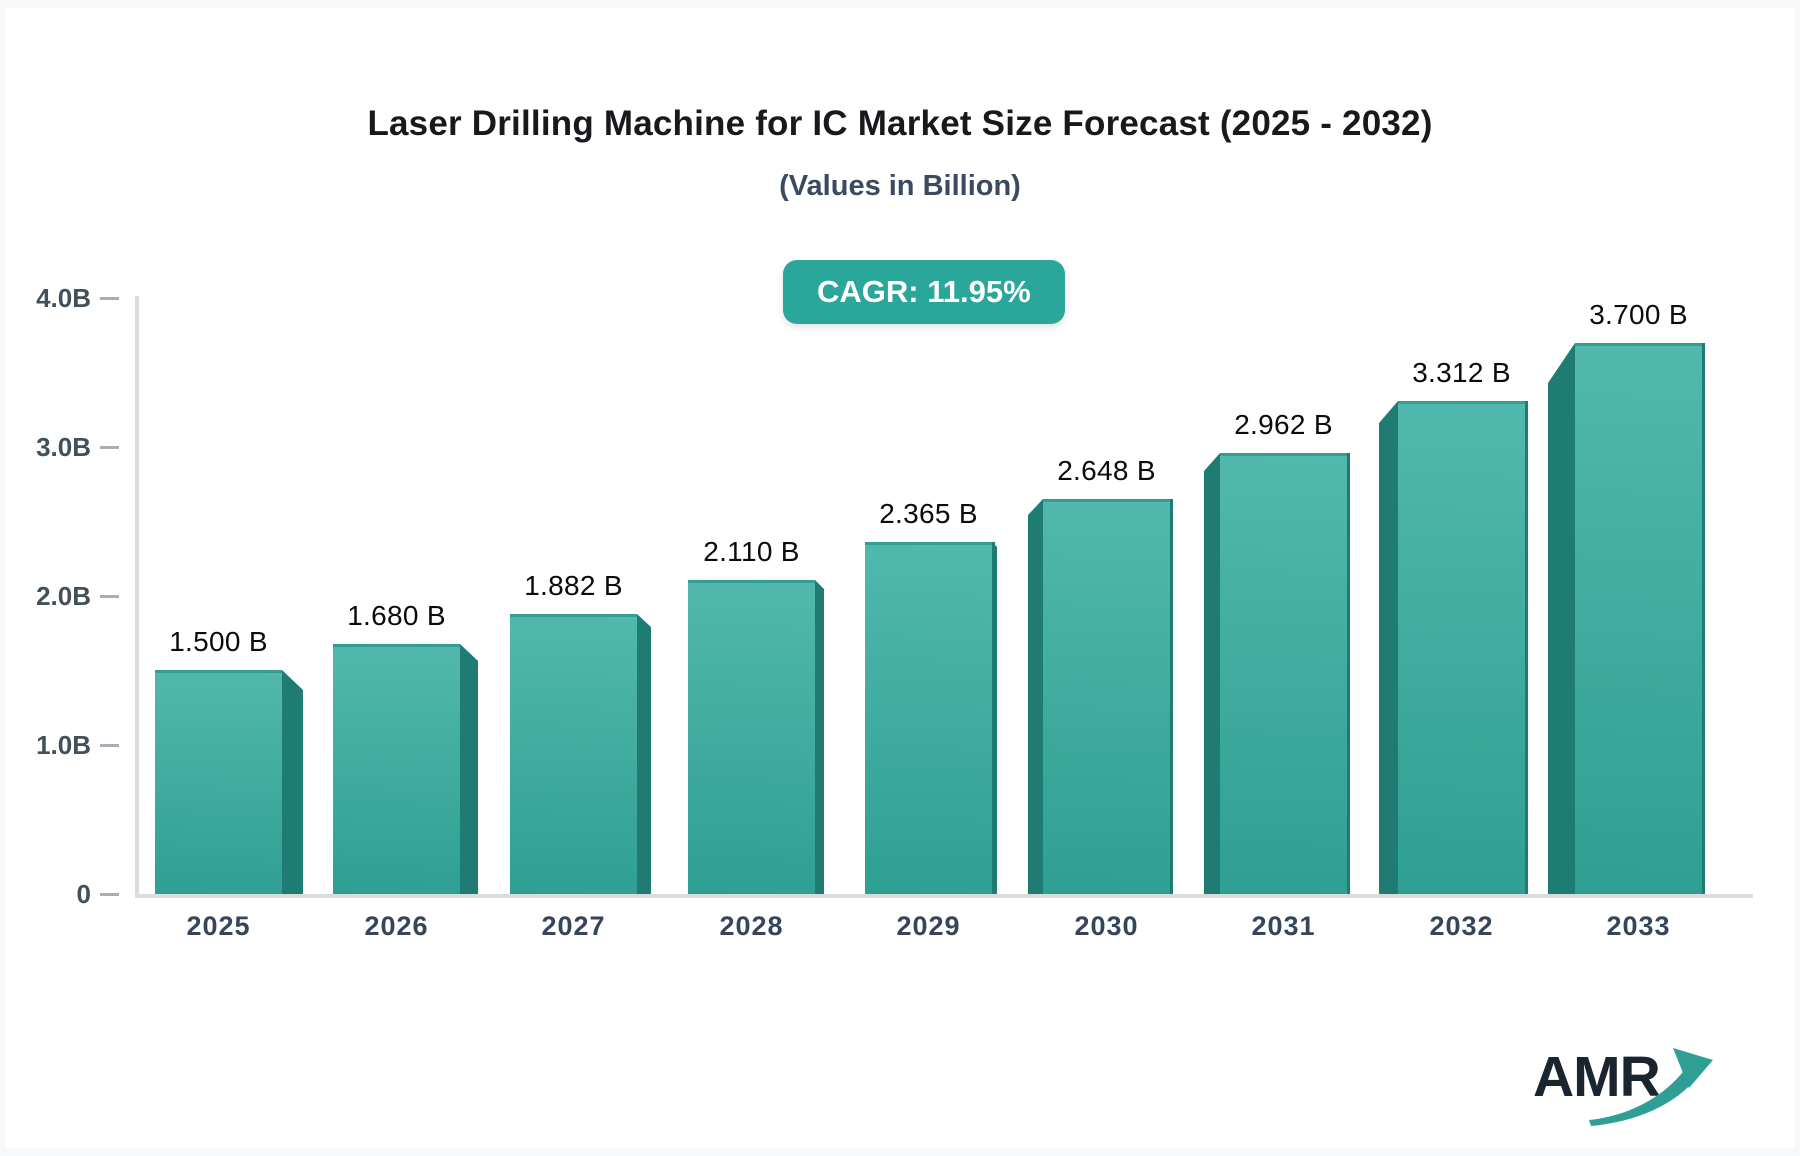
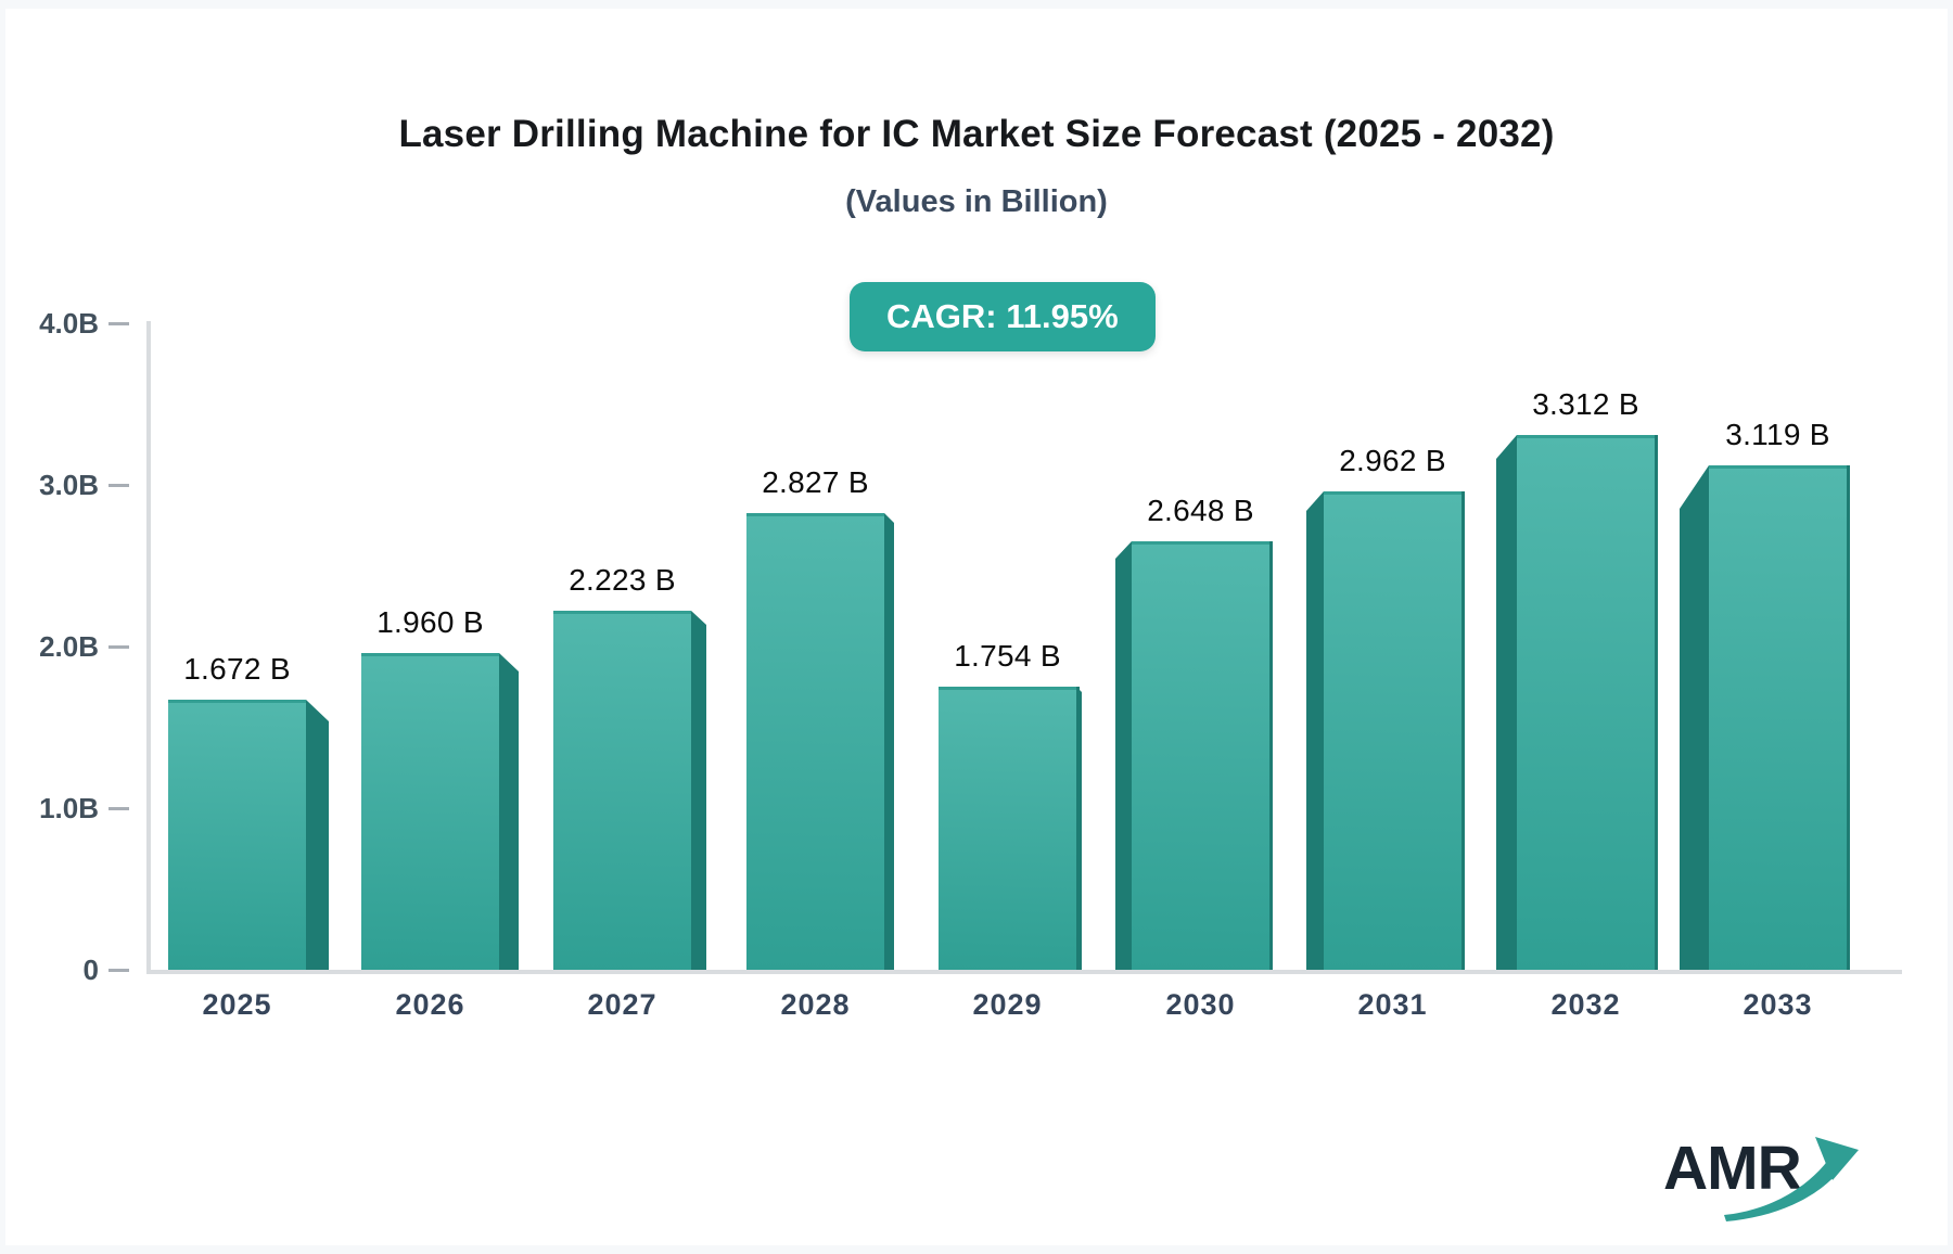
2025: 1.500 -> 1.672
2026: 1.680 -> 1.960
2027: 1.882 -> 2.223
2028: 2.110 -> 2.827
2029: 2.365 -> 1.754
2033: 3.700 -> 3.119
